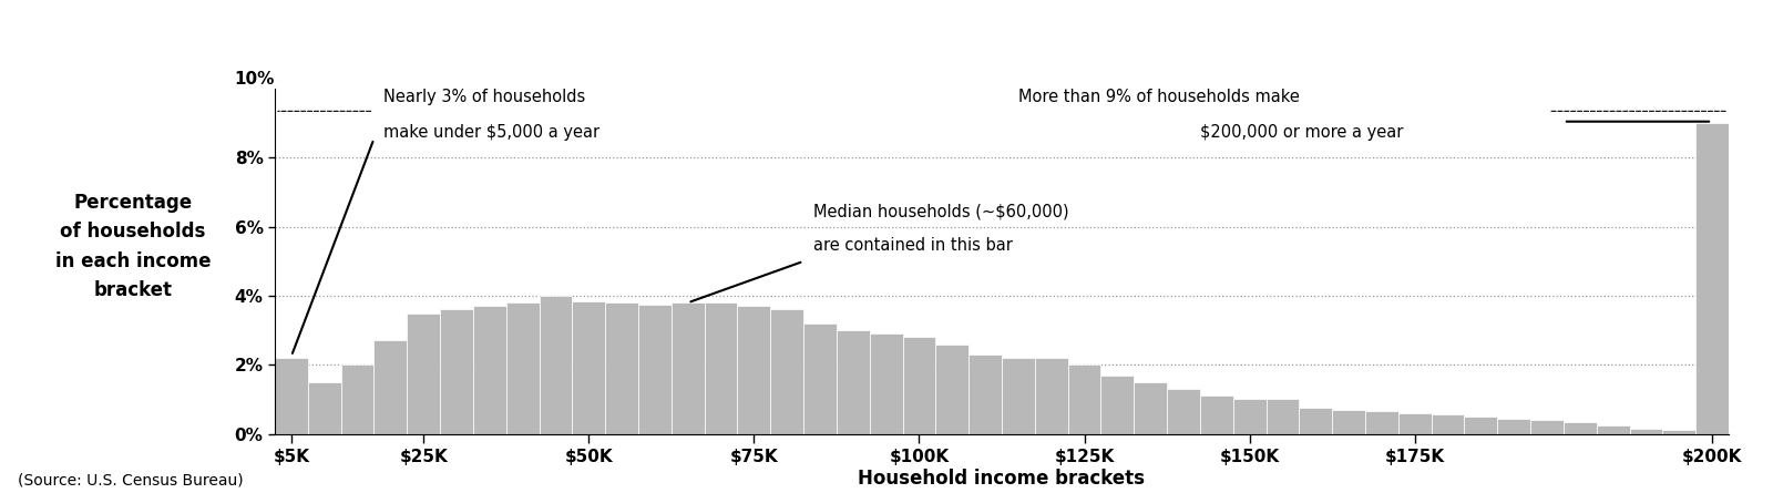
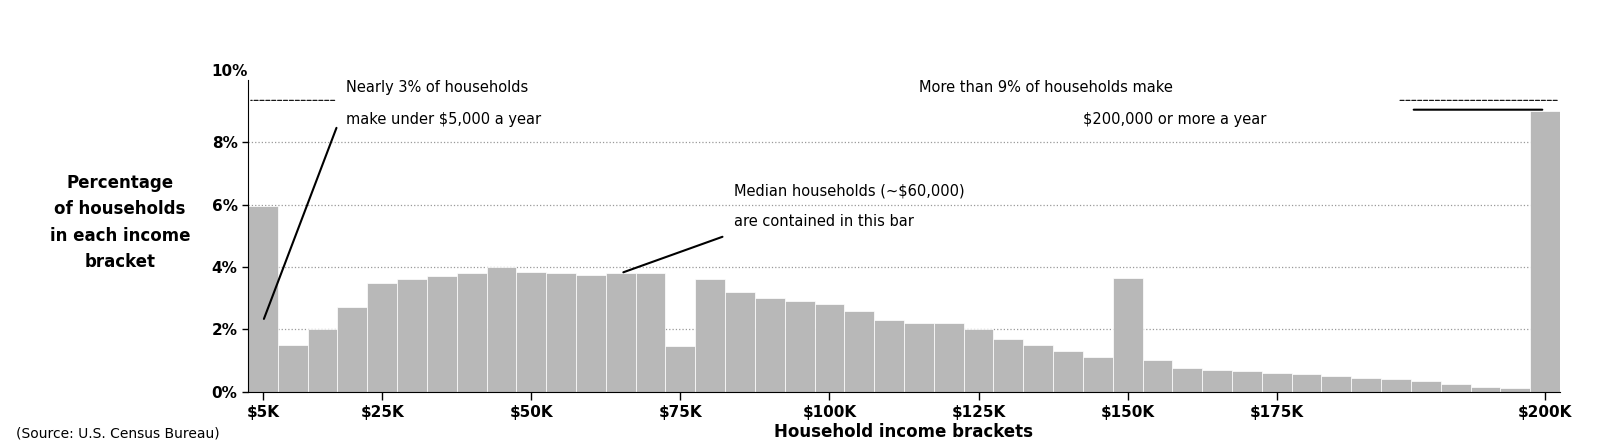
$5K: 2.20% -> 5.95%
$75K: 3.70% -> 1.45%
$150K: 1.00% -> 3.65%
